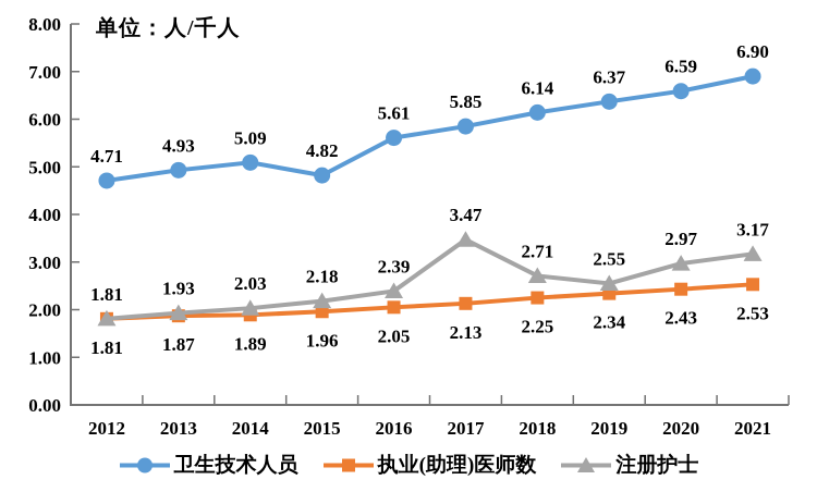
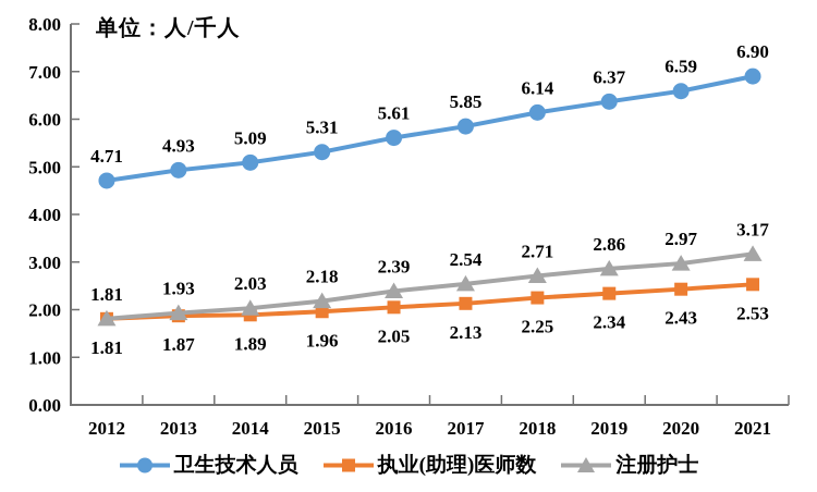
卫生技术人员/2015: 4.82 -> 5.31
注册护士/2017: 3.47 -> 2.54
注册护士/2019: 2.55 -> 2.86
